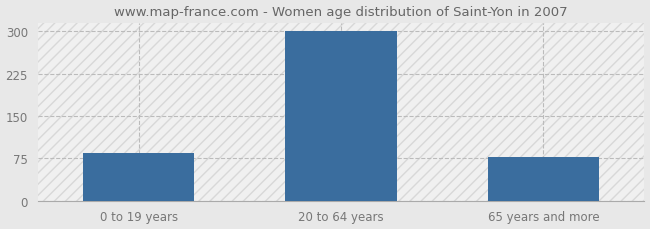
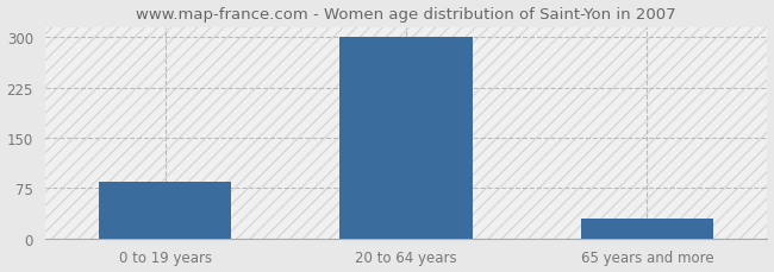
65 years and more: 78 -> 30
